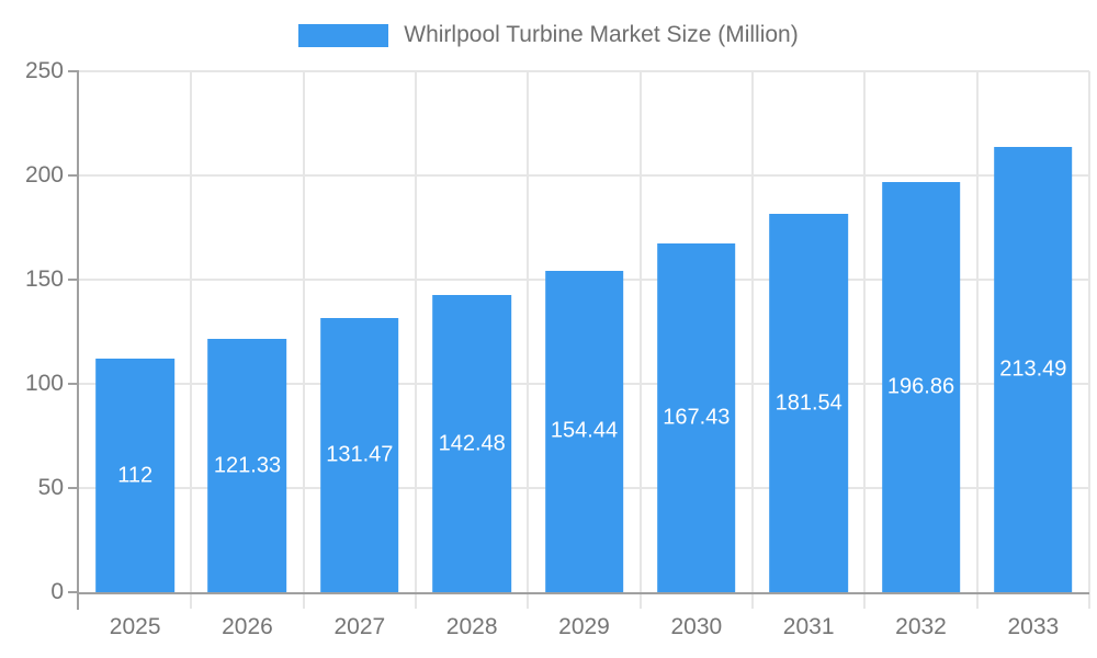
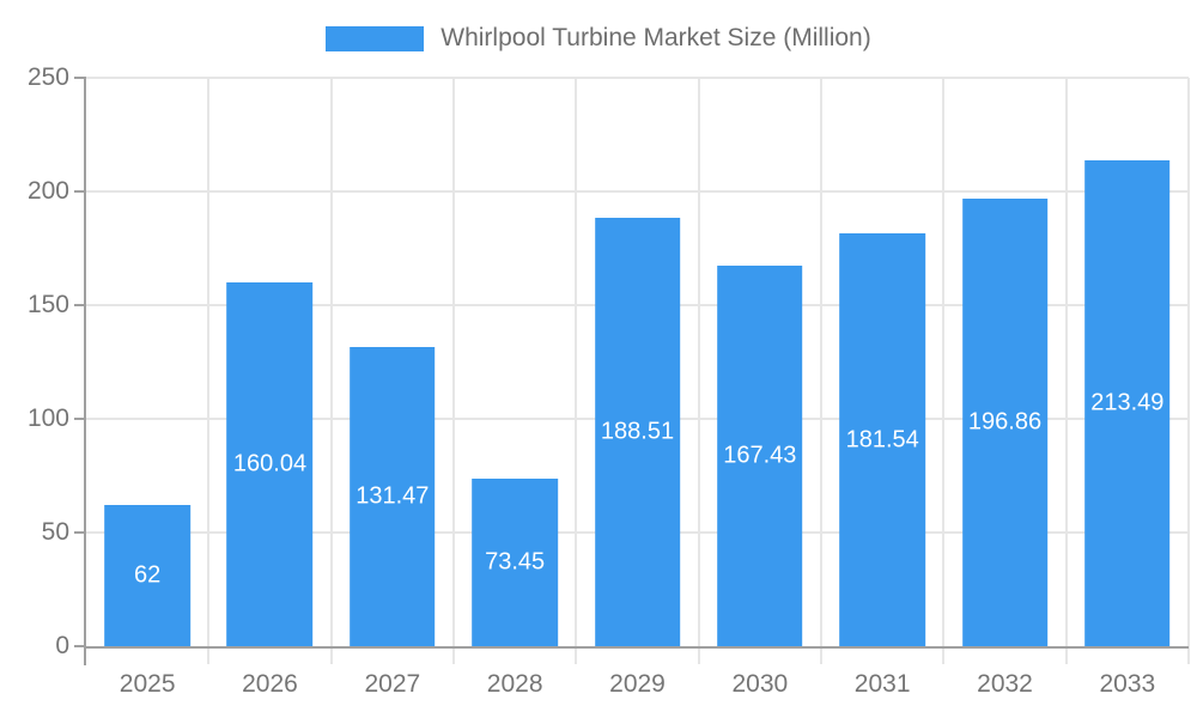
2025: 112 -> 62
2026: 121.33 -> 160.04
2028: 142.48 -> 73.45
2029: 154.44 -> 188.51
